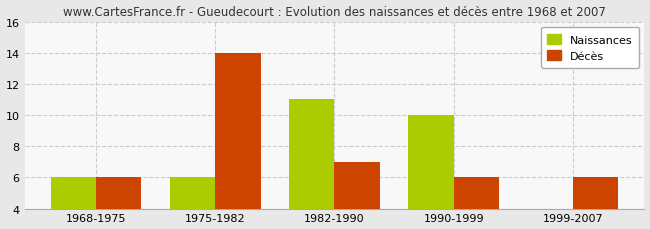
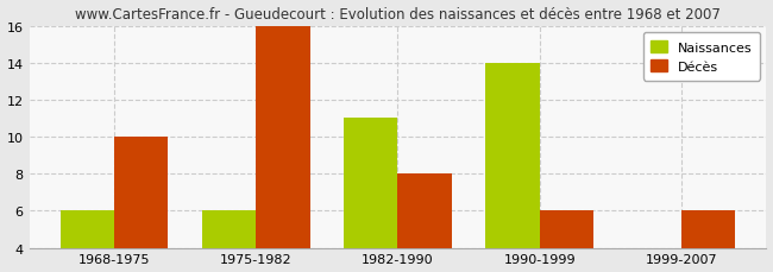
Décès/1968-1975: 6 -> 10
Décès/1975-1982: 14 -> 16
Décès/1982-1990: 7 -> 8
Naissances/1990-1999: 10 -> 14
